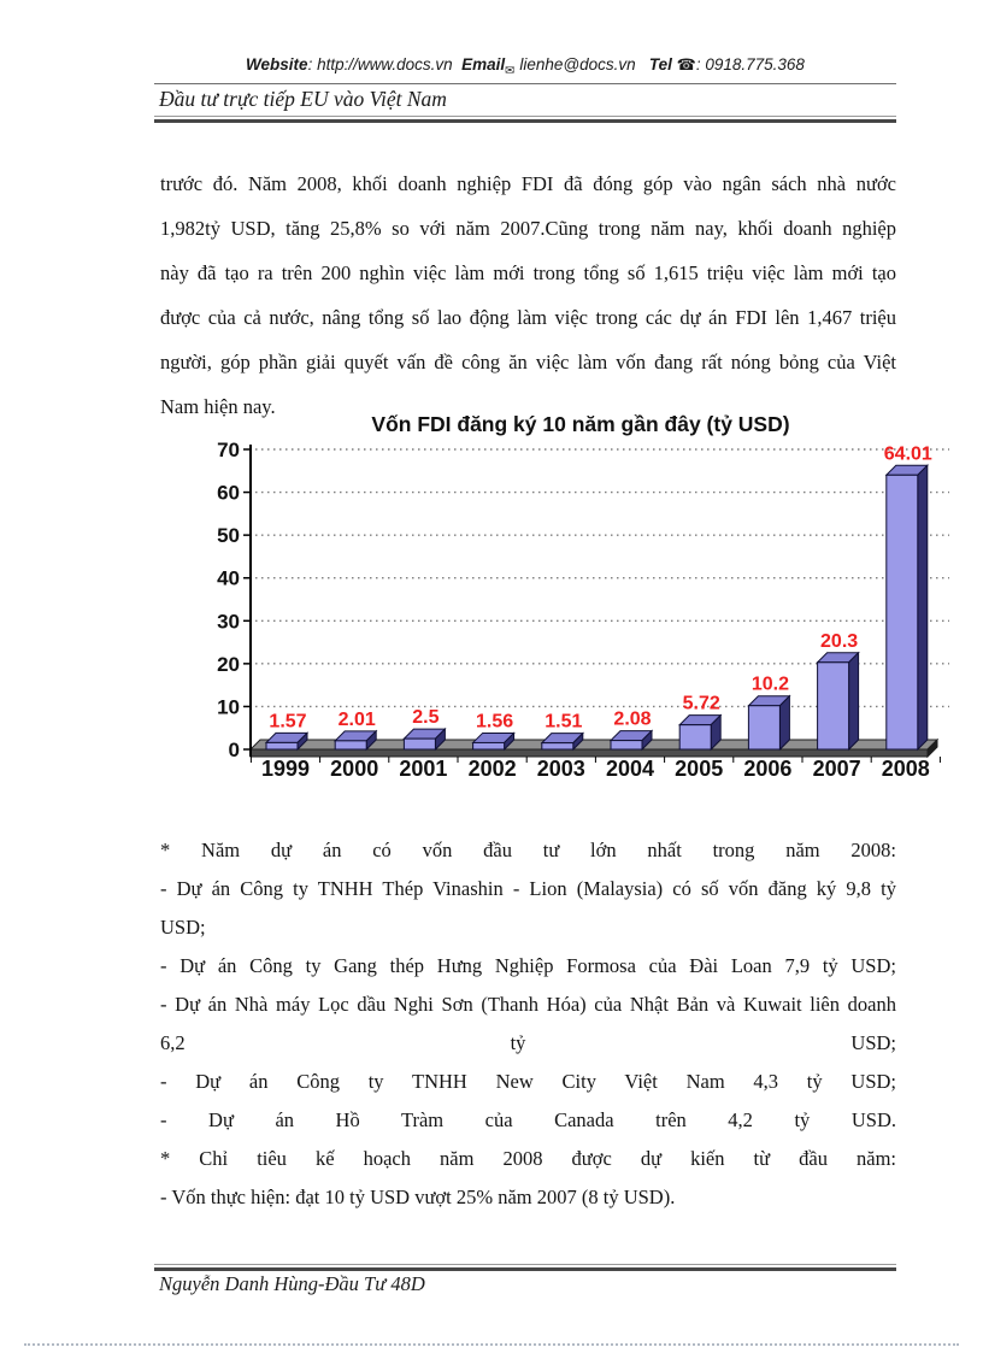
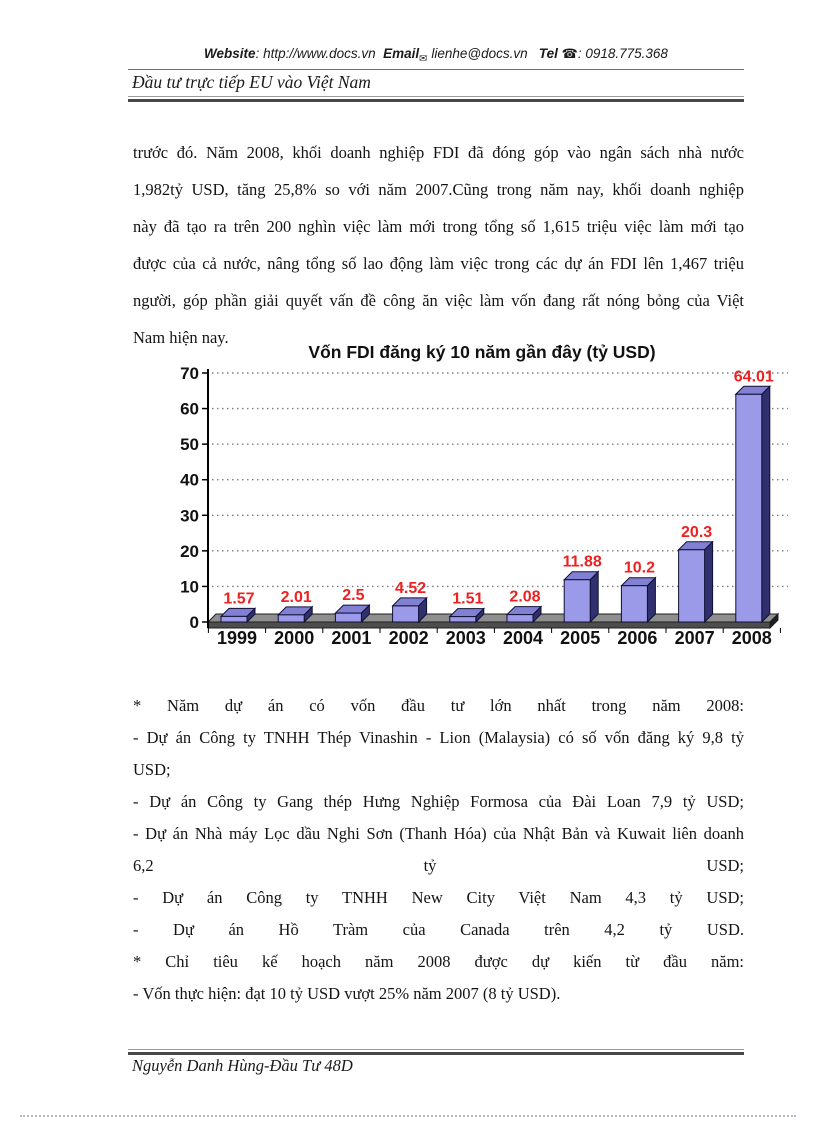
2002: 1.56 -> 4.52
2005: 5.72 -> 11.88
